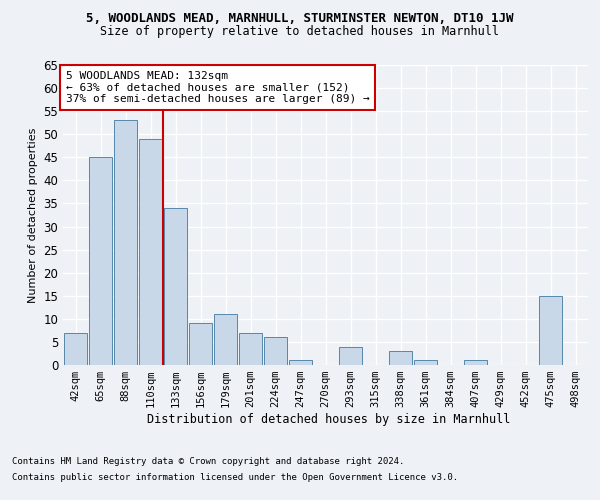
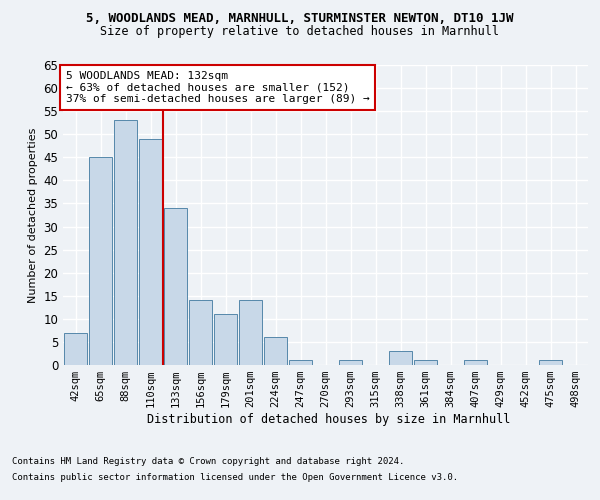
156sqm: 9 -> 14
201sqm: 7 -> 14
293sqm: 4 -> 1
475sqm: 15 -> 1
